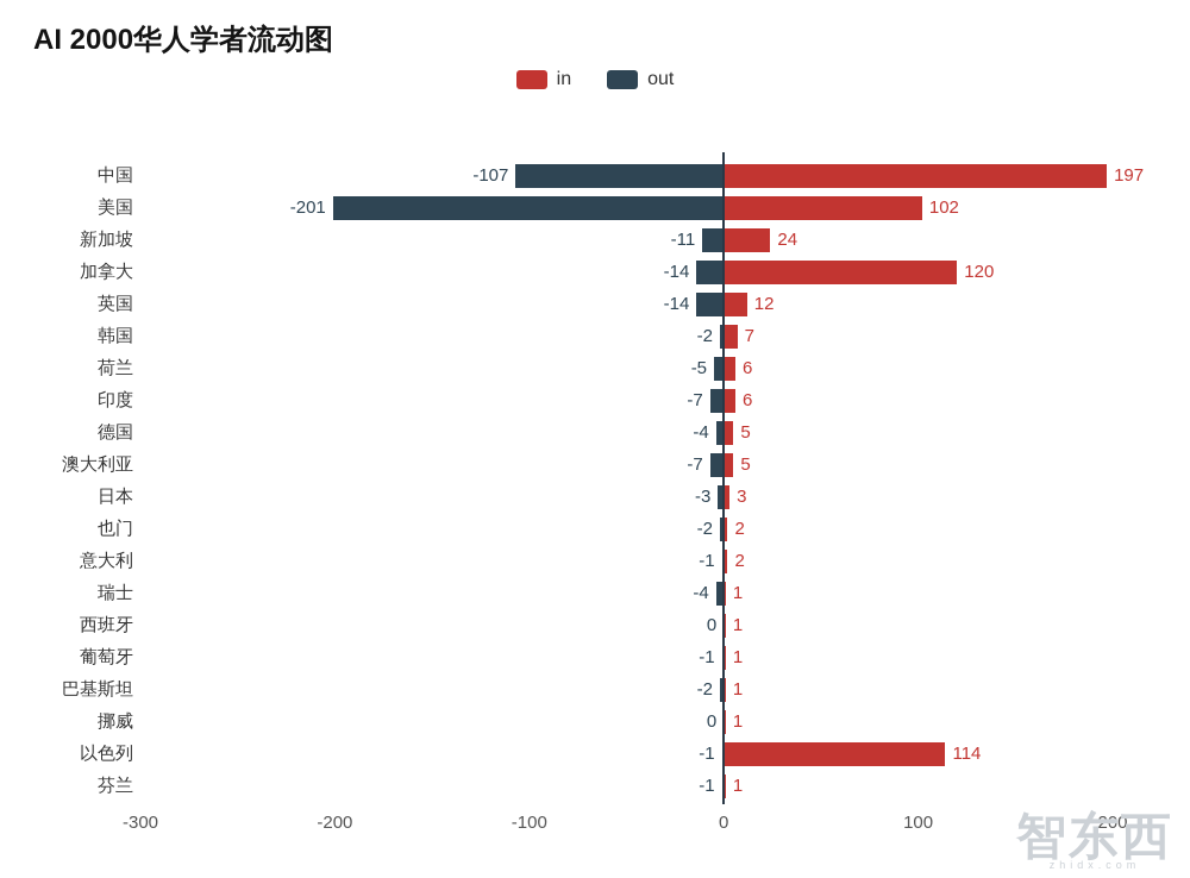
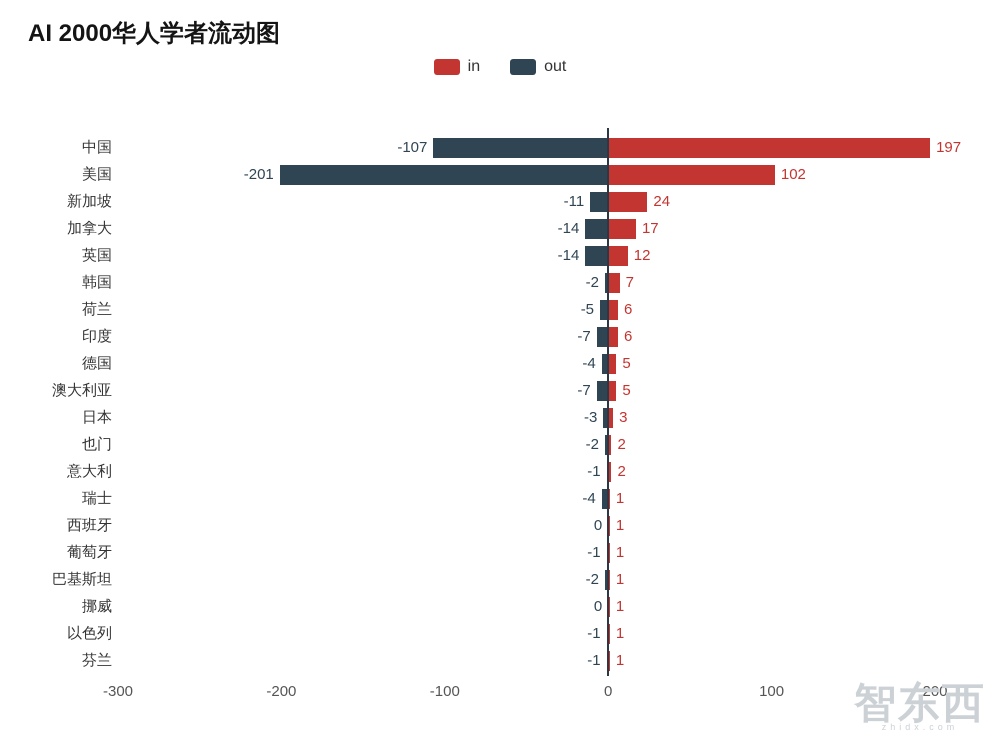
in/加拿大: 120 -> 17
in/以色列: 114 -> 1
